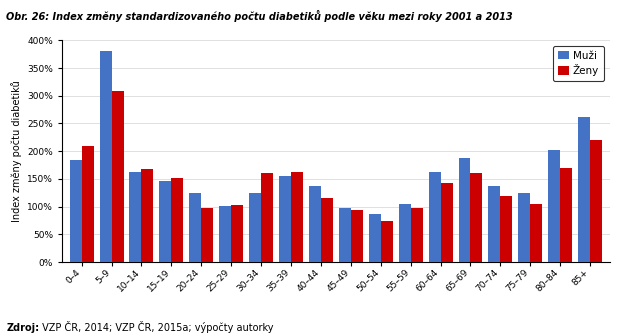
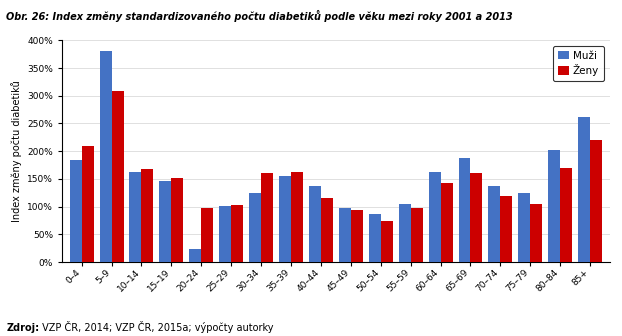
Muži/20–24: 124% -> 24%
